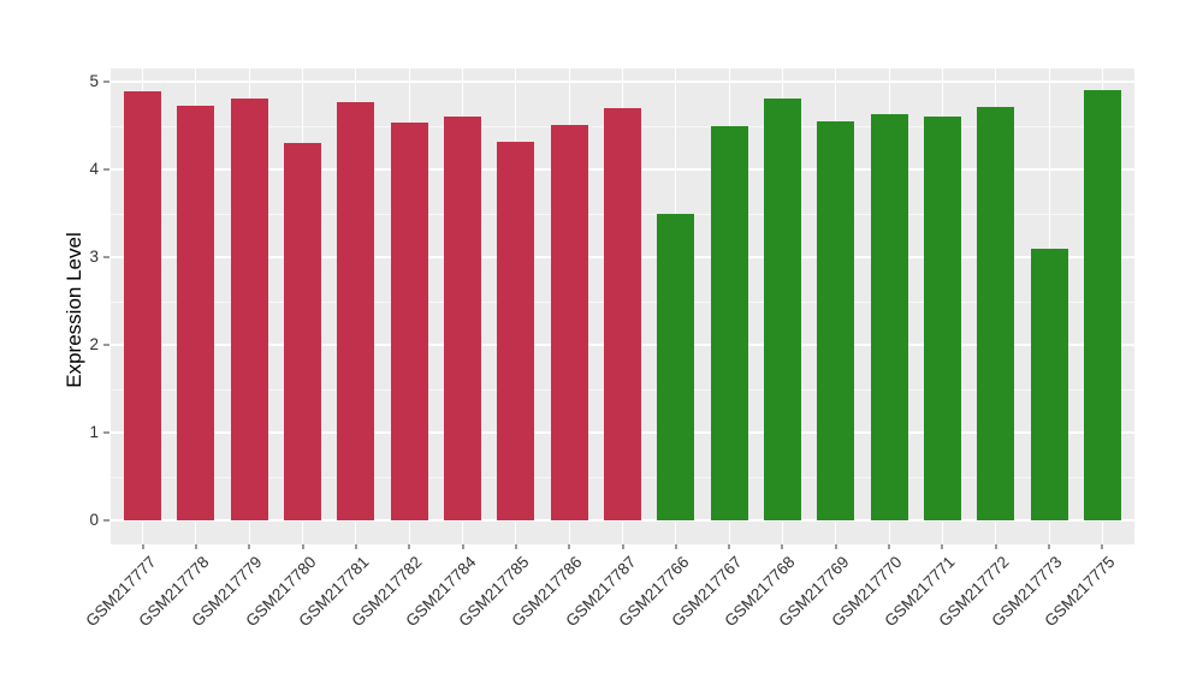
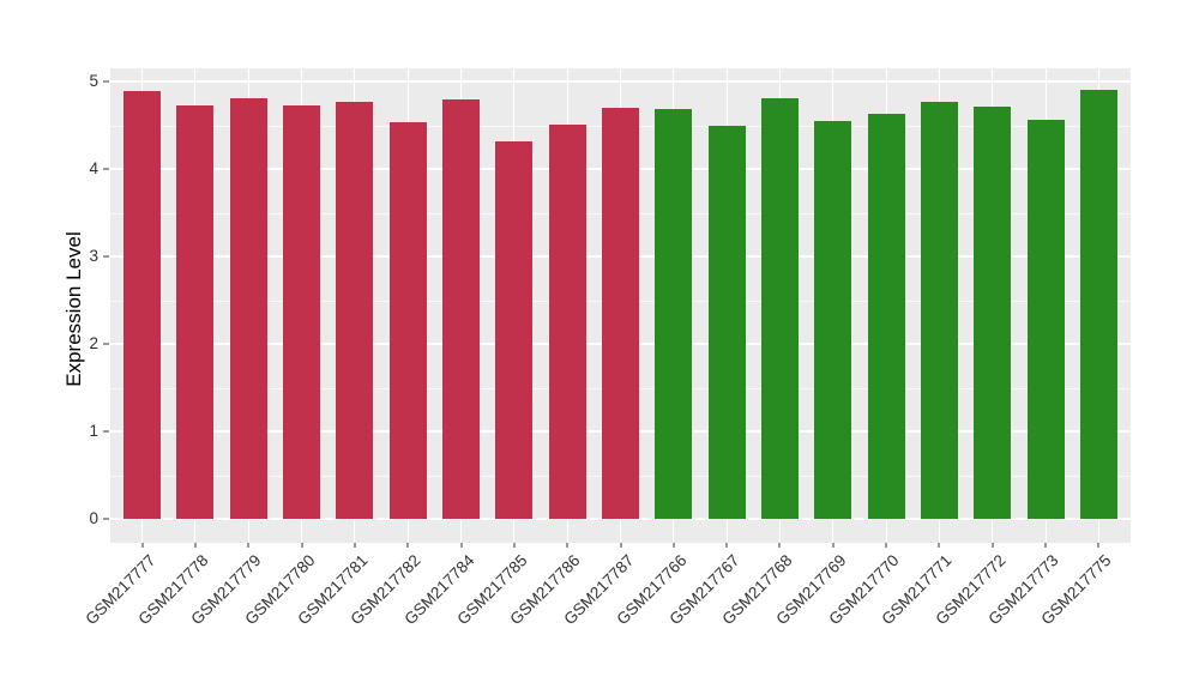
GSM217780: 4.3 -> 4.7
GSM217784: 4.6 -> 4.8
GSM217766: 3.5 -> 4.7
GSM217771: 4.6 -> 4.8
GSM217773: 3.1 -> 4.6
